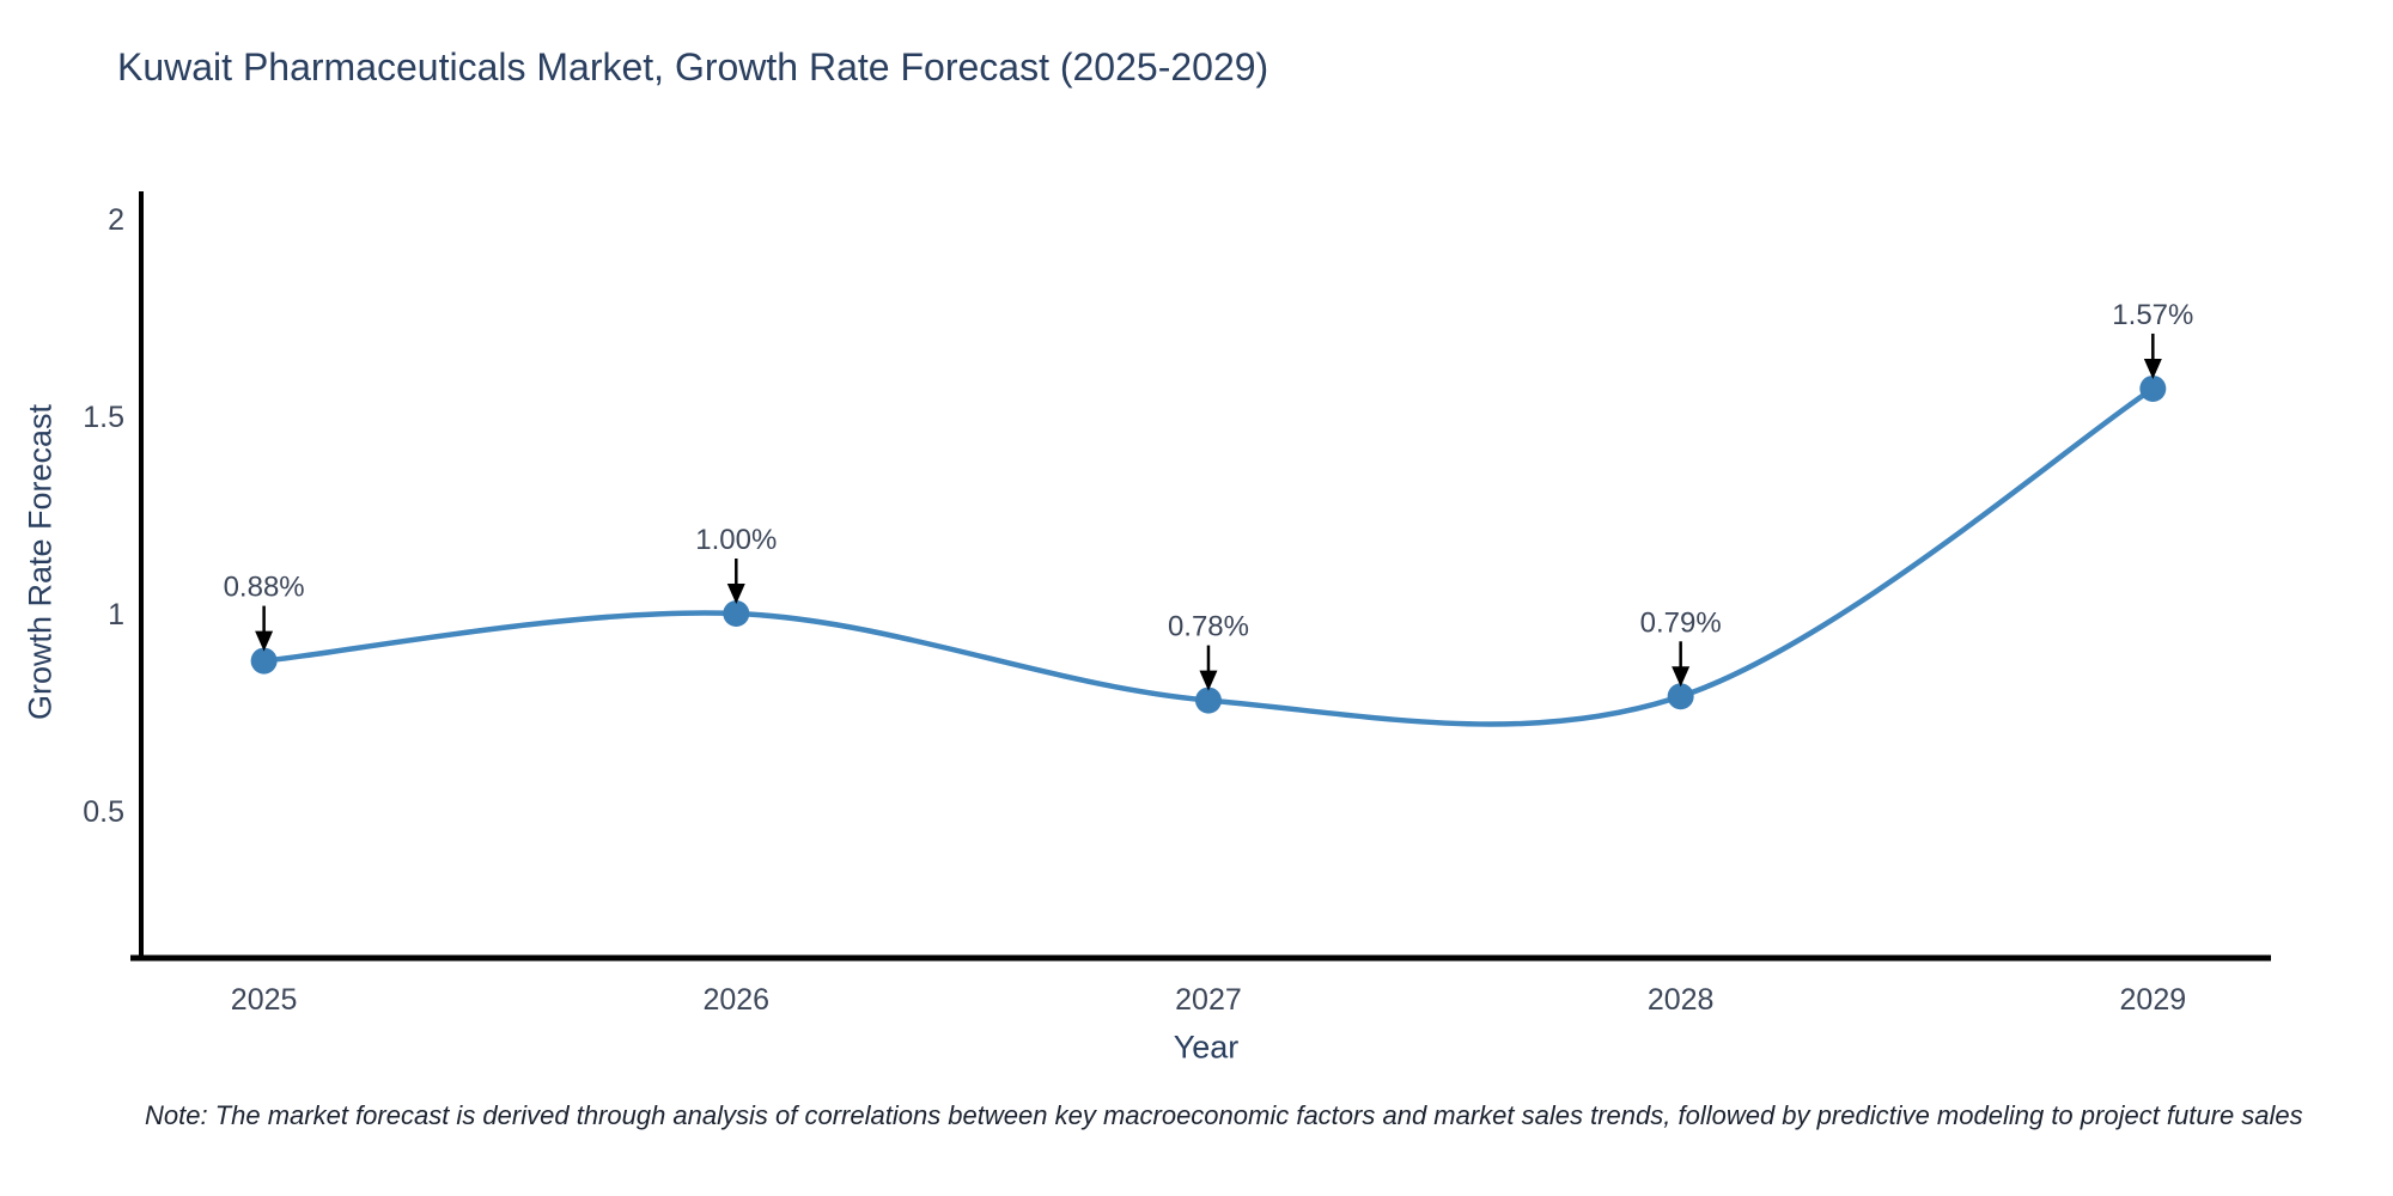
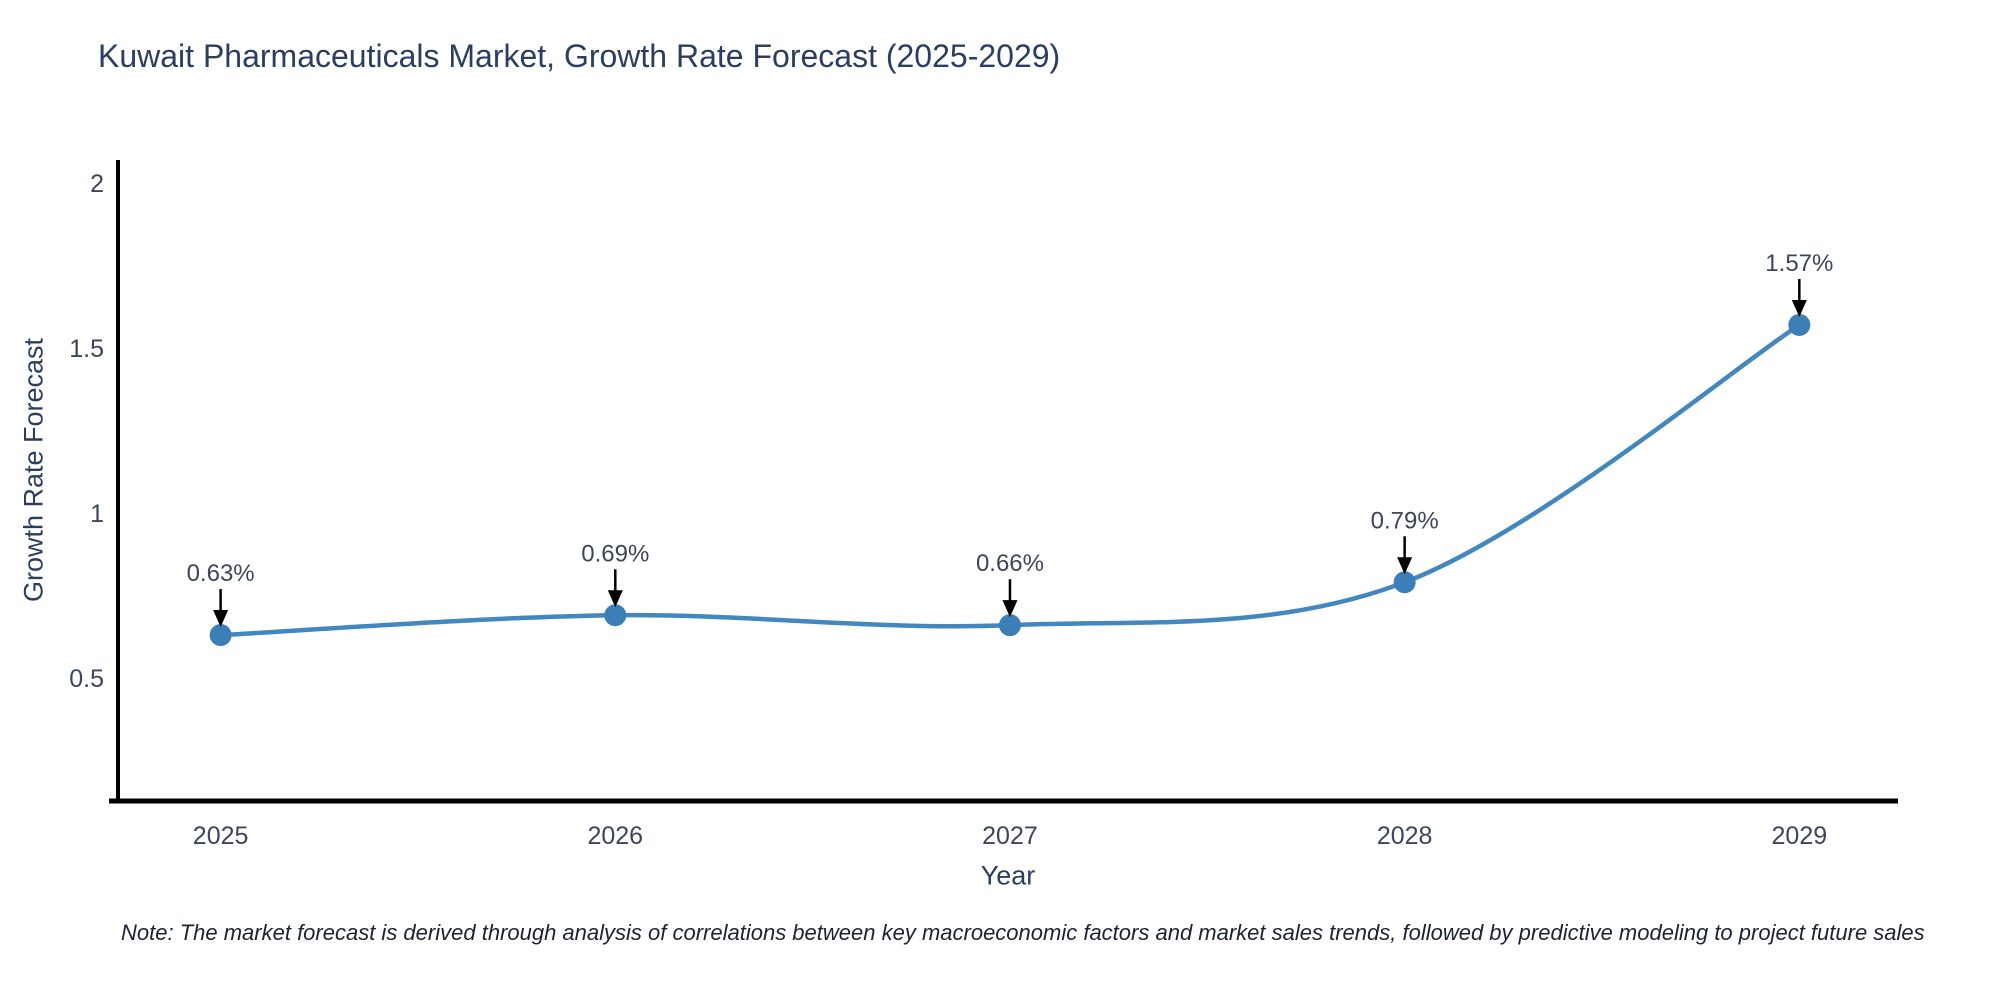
2025: 0.88% -> 0.63%
2026: 1.00% -> 0.69%
2027: 0.78% -> 0.66%
